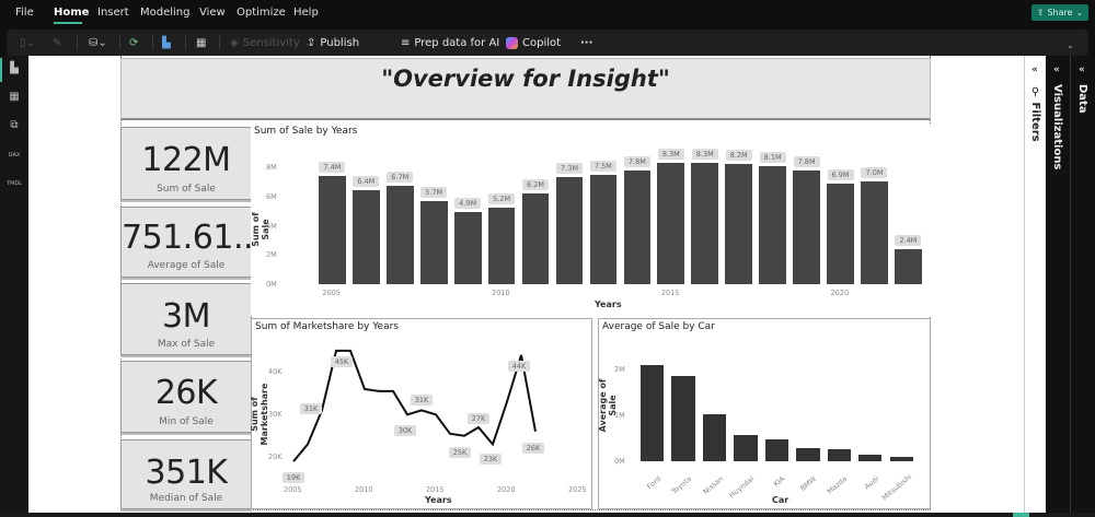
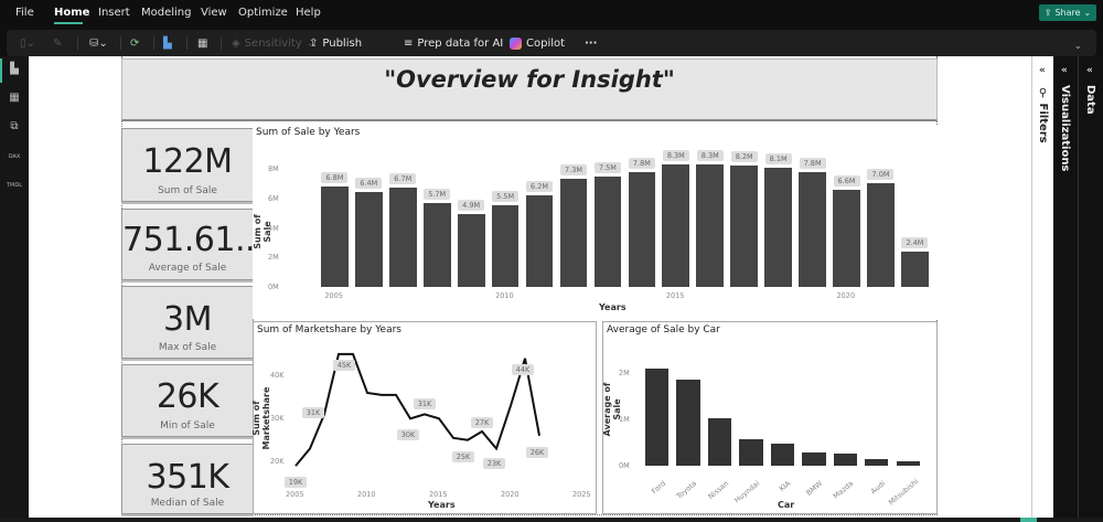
Sum of Sale by Years/2005: 7.4M -> 6.8M
Sum of Sale by Years/2010: 5.2M -> 5.5M
Sum of Sale by Years/2020: 6.9M -> 6.6M
